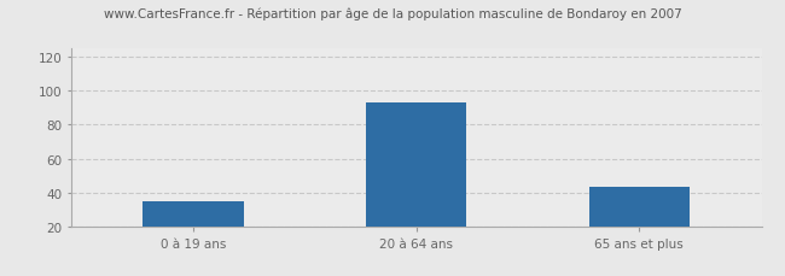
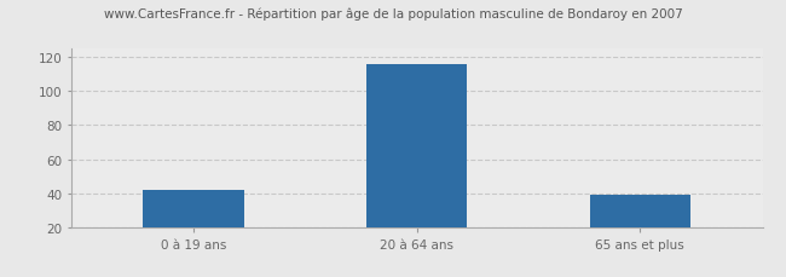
0 à 19 ans: 35 -> 42
20 à 64 ans: 93 -> 116
65 ans et plus: 43 -> 39
